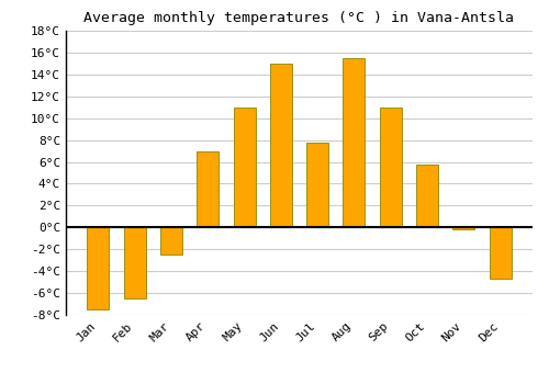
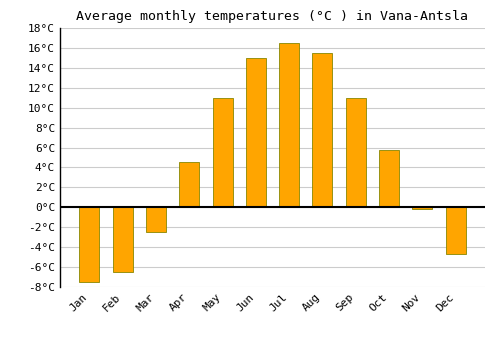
Apr: 7.0°C -> 4.5°C
Jul: 7.8°C -> 16.5°C
